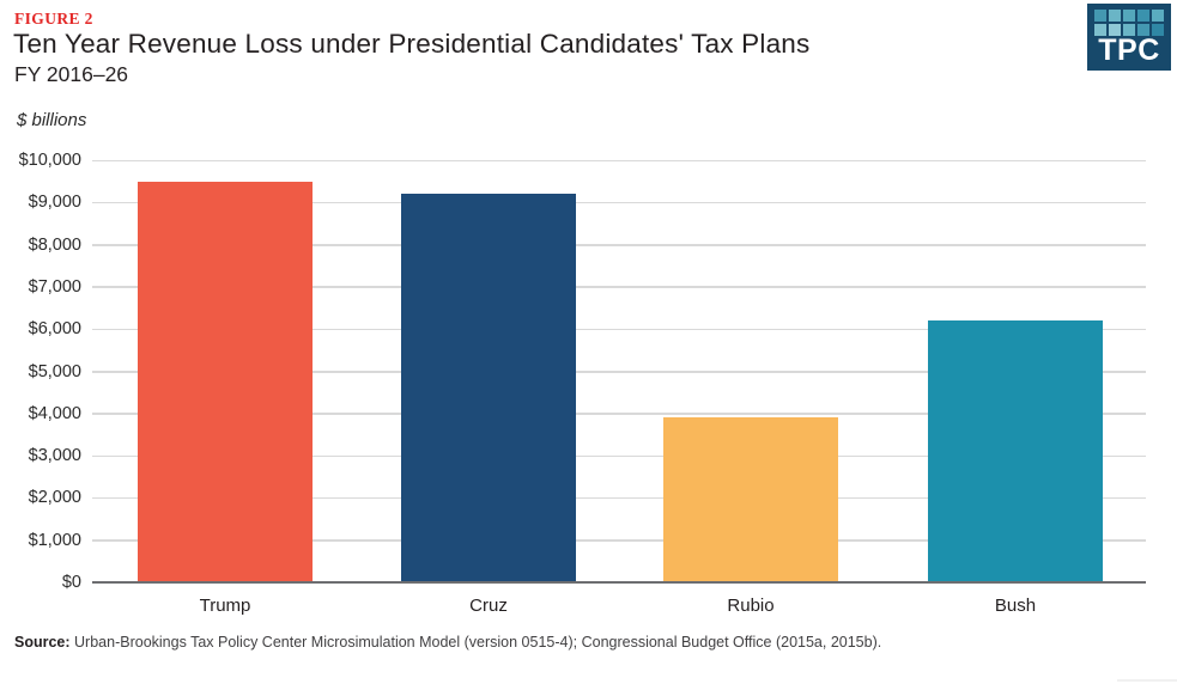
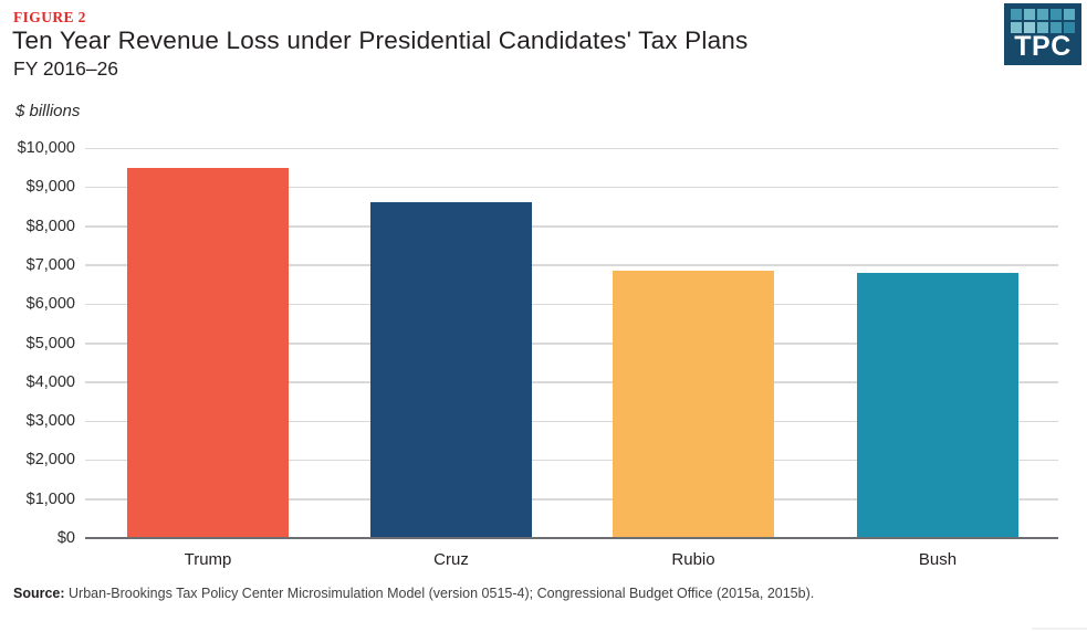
Cruz: $9200 -> $8600
Rubio: $3900 -> $6800
Bush: $6200 -> $6800
